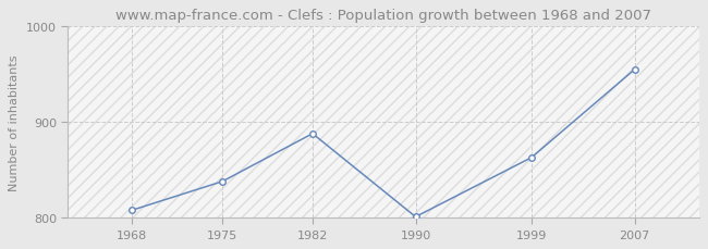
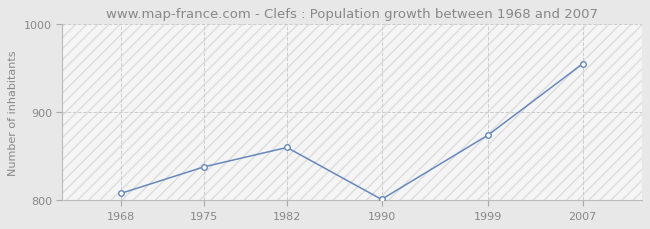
1982: 888 -> 860
1999: 863 -> 874
